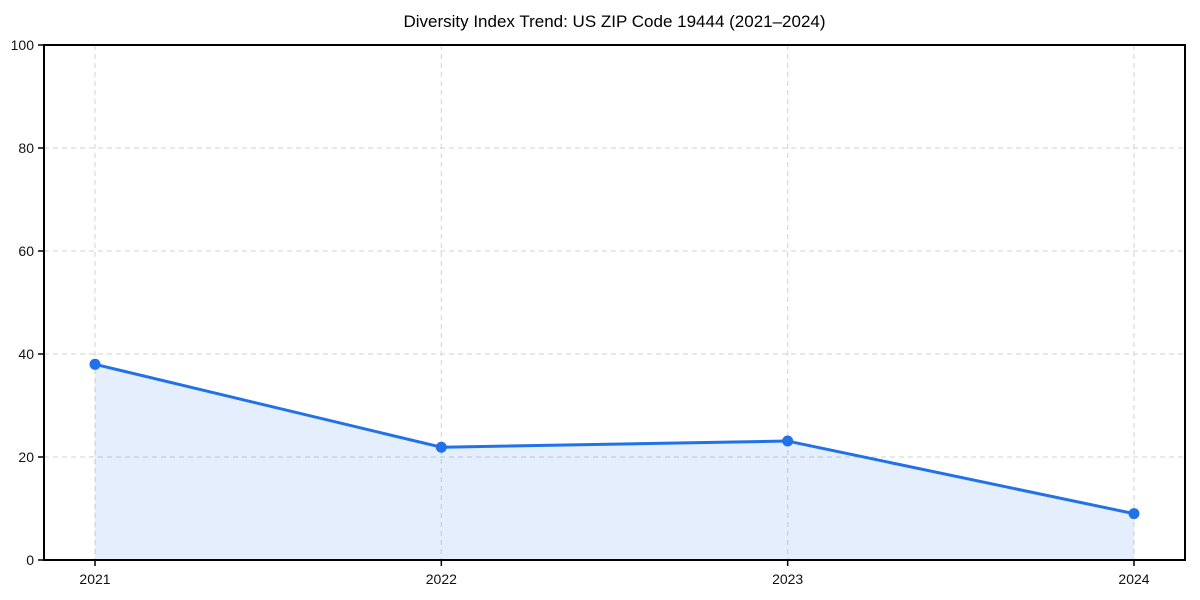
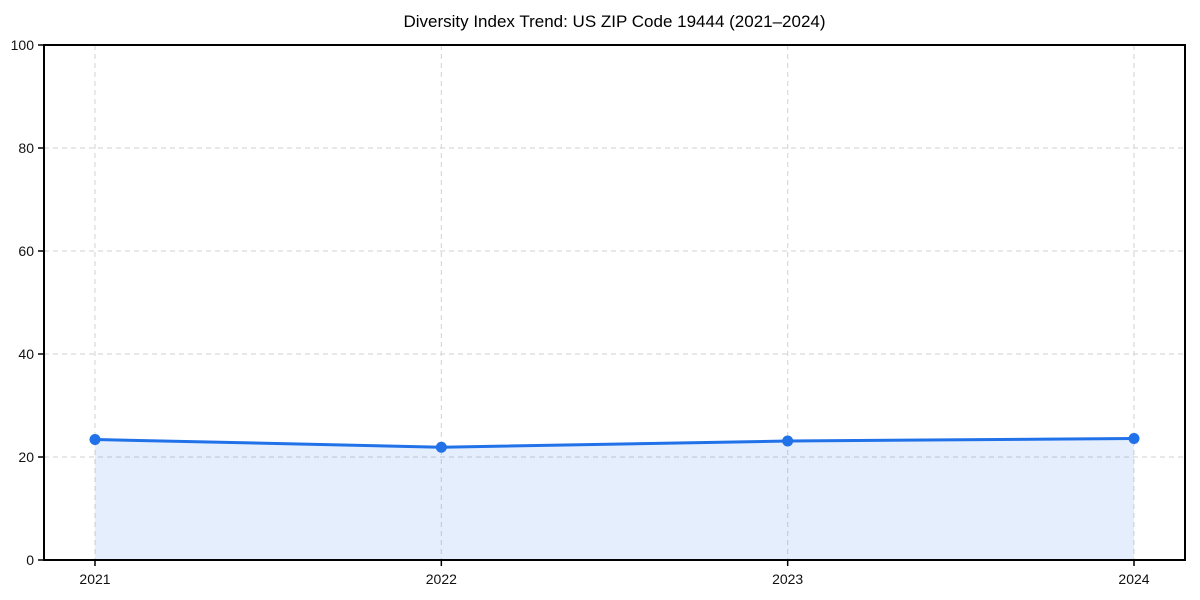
2021: 38 -> 23
2024: 9 -> 24
